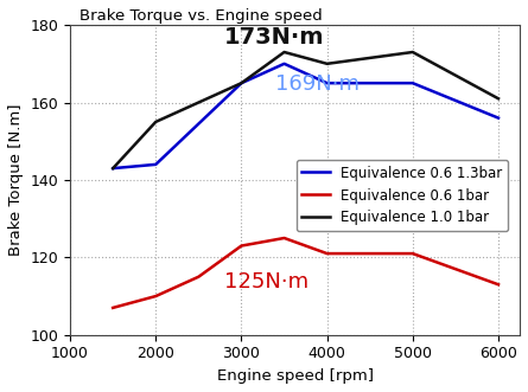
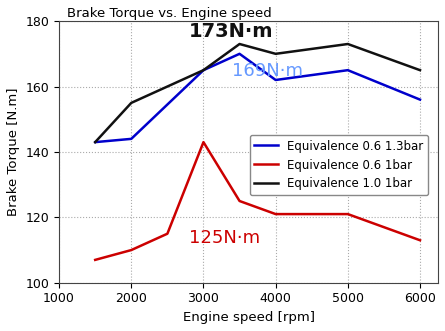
Equivalence 0.6 1bar/3000: 123 -> 143
Equivalence 0.6 1.3bar/4000: 165 -> 162
Equivalence 1.0 1bar/6000: 161 -> 165
